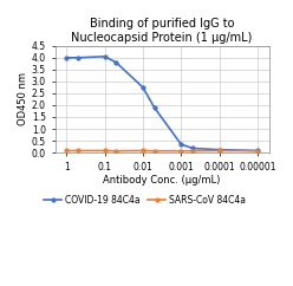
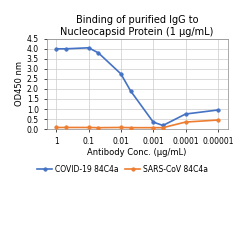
COVID-19 84C4a/0.0001: 0.12 -> 0.75
SARS-CoV 84C4a/0.0001: 0.08 -> 0.35
COVID-19 84C4a/0.00001: 0.08 -> 0.95
SARS-CoV 84C4a/0.00001: 0.07 -> 0.45
